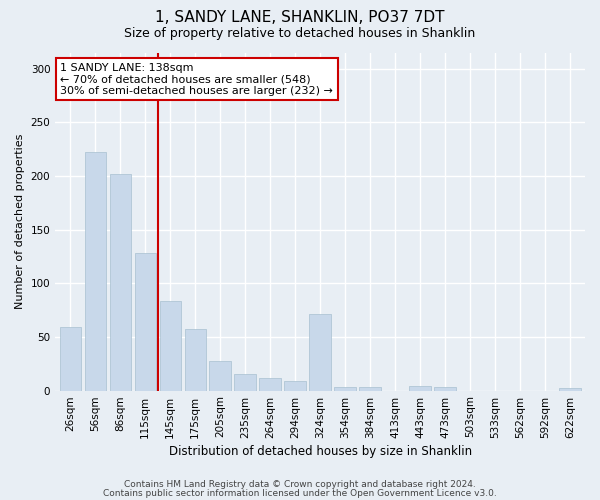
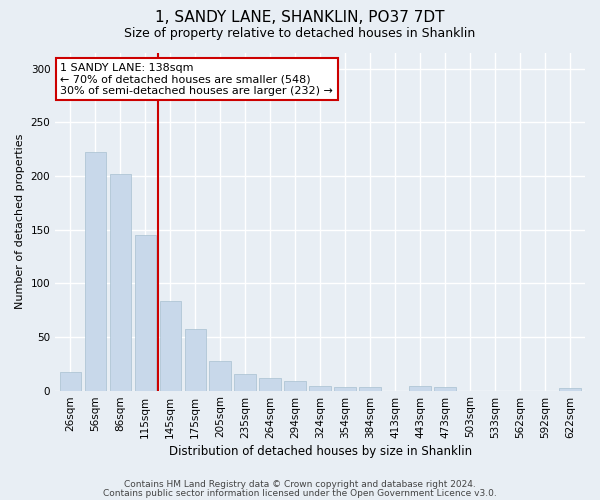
26sqm: 59 -> 17
115sqm: 128 -> 145
324sqm: 71 -> 4
